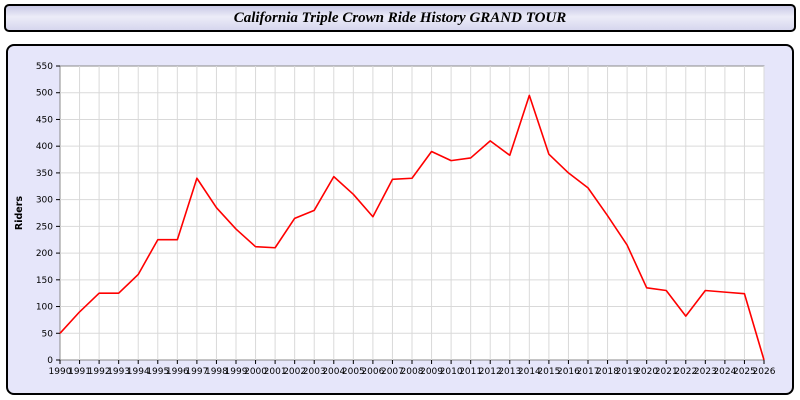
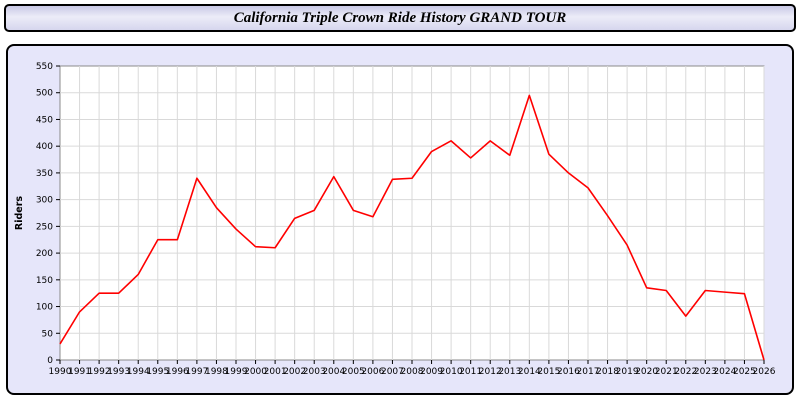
1990: 50 -> 30
2005: 310 -> 280
2010: 370 -> 410
